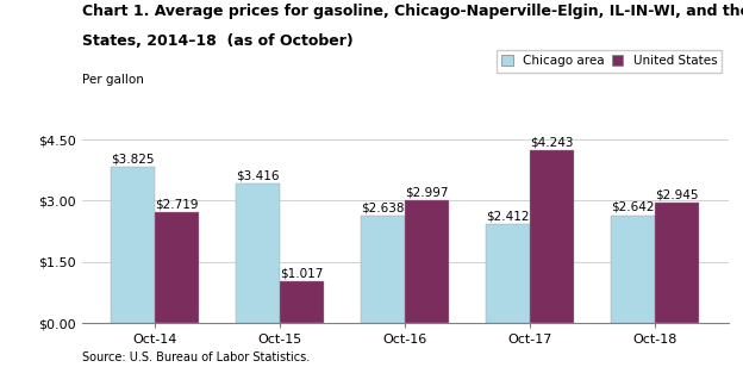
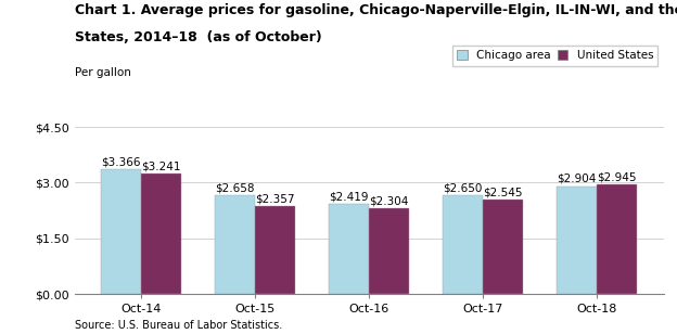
Chicago area/Oct-14: $3.825 -> $3.366
United States/Oct-14: $2.719 -> $3.241
Chicago area/Oct-15: $3.416 -> $2.658
United States/Oct-15: $1.017 -> $2.357
Chicago area/Oct-16: $2.638 -> $2.419
United States/Oct-16: $2.997 -> $2.304
Chicago area/Oct-17: $2.412 -> $2.650
United States/Oct-17: $4.243 -> $2.545
Chicago area/Oct-18: $2.642 -> $2.904
